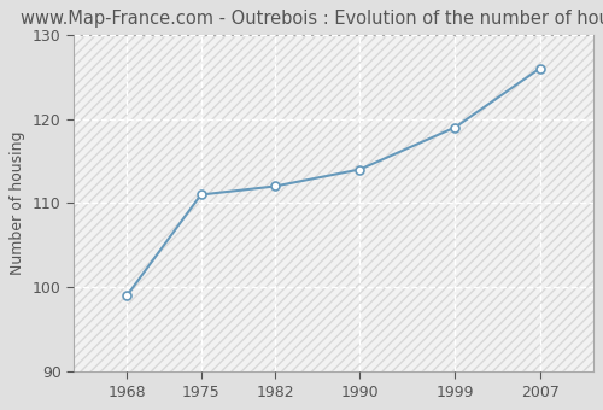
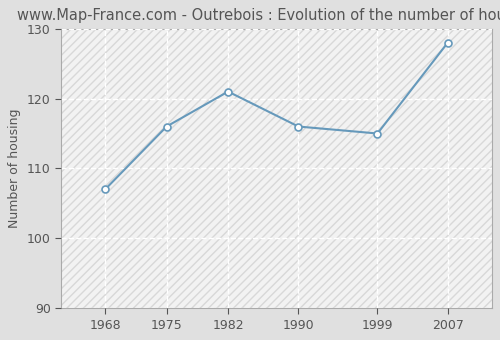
1968: 99 -> 107
1975: 111 -> 116
1982: 112 -> 121
1990: 114 -> 116
1999: 119 -> 115
2007: 126 -> 128
